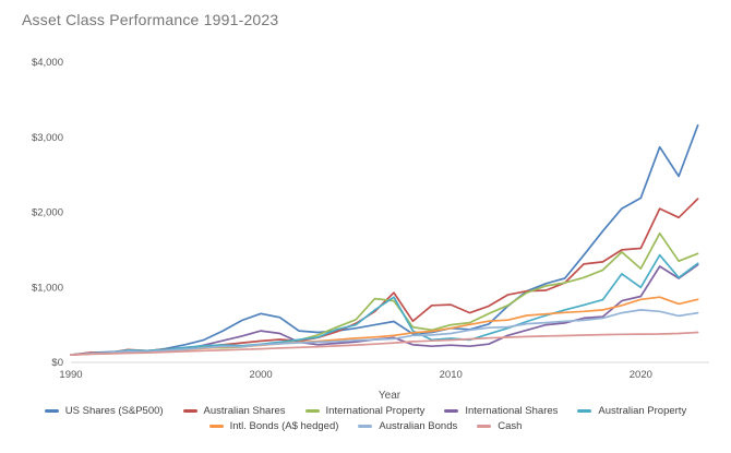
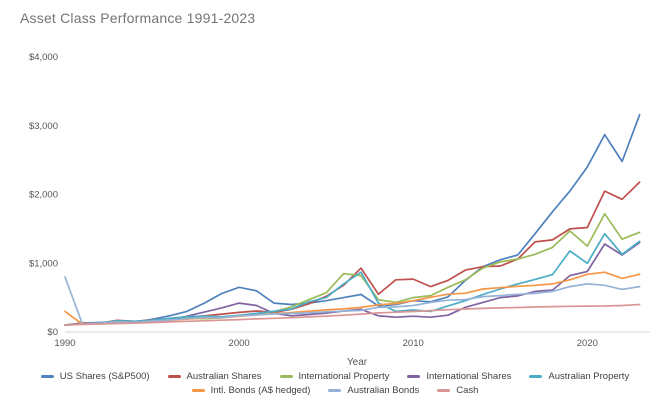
Intl. Bonds (A$ hedged)/1990: $100 -> $300
Australian Bonds/1990: $100 -> $800
US Shares (S&P500)/2020: $2200 -> $2400
